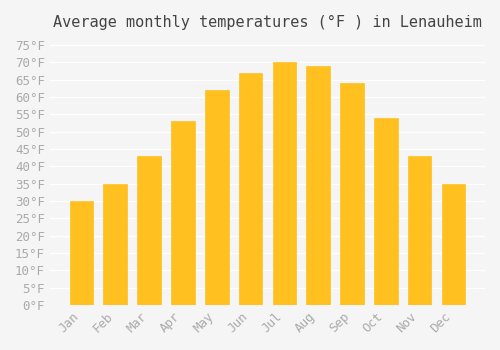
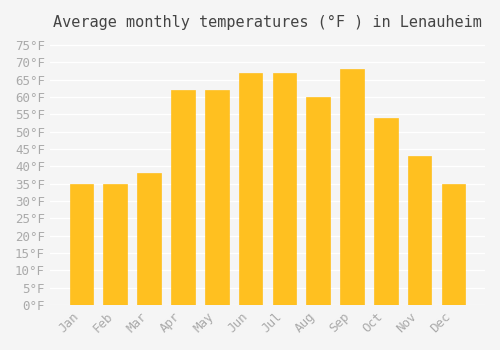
Jan: 30°F -> 35°F
Mar: 43°F -> 38°F
Apr: 53°F -> 62°F
Jul: 70°F -> 67°F
Aug: 69°F -> 60°F
Sep: 64°F -> 68°F
